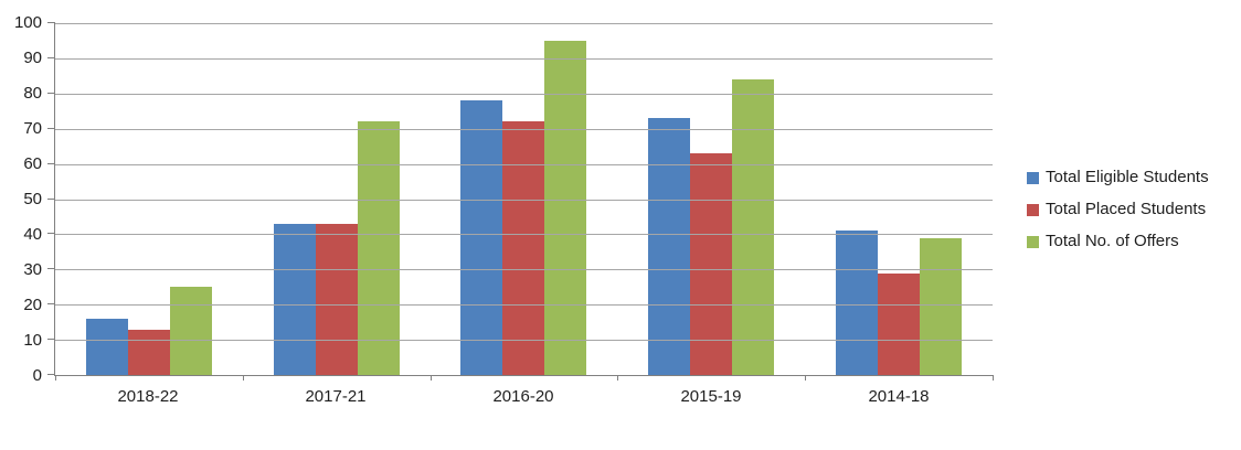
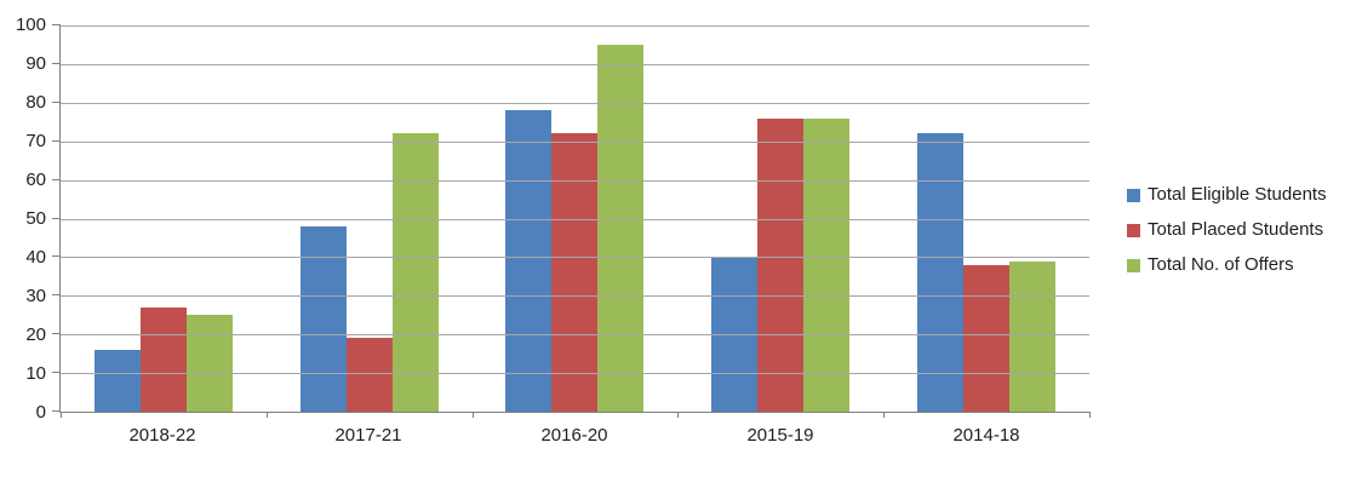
Total Placed Students/2018-22: 13 -> 27
Total Eligible Students/2017-21: 43 -> 48
Total Placed Students/2017-21: 43 -> 19
Total Eligible Students/2015-19: 73 -> 40
Total Placed Students/2015-19: 63 -> 76
Total No. of Offers/2015-19: 84 -> 76
Total Eligible Students/2014-18: 41 -> 72
Total Placed Students/2014-18: 29 -> 38
